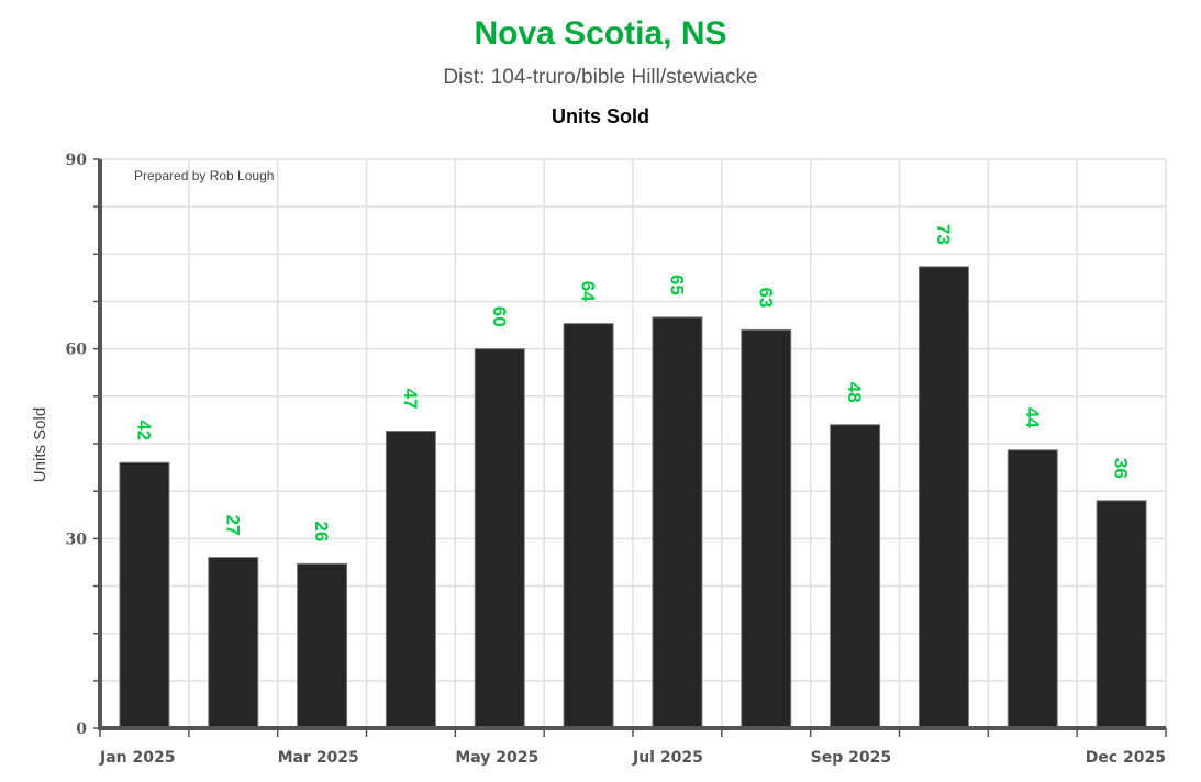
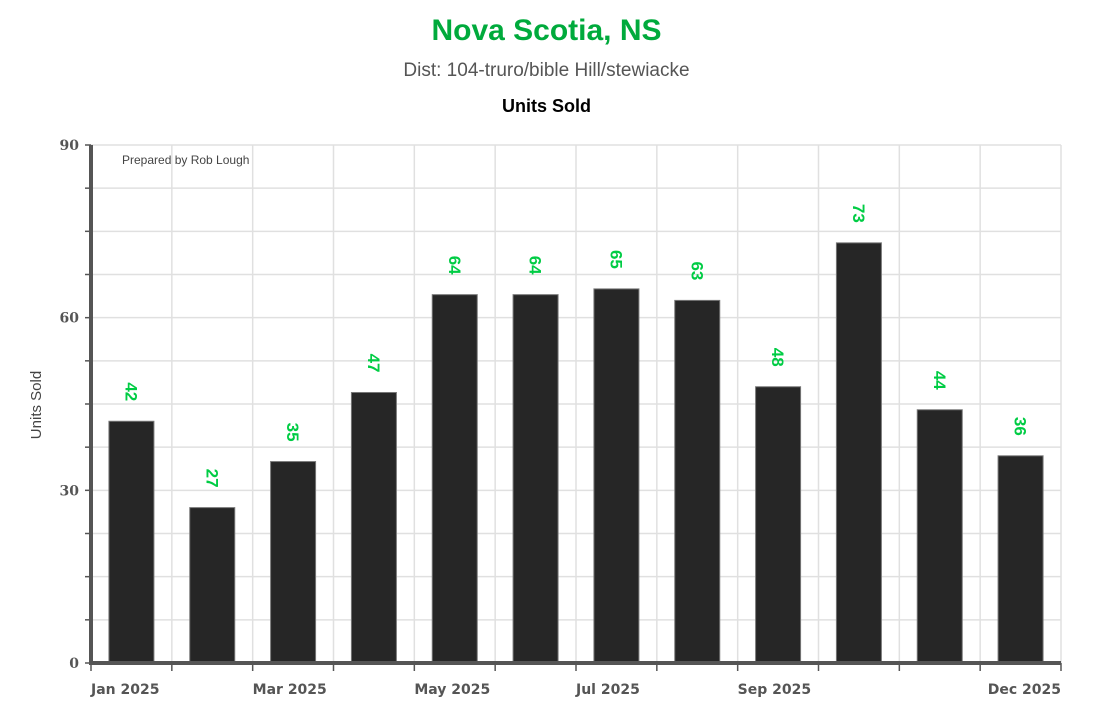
Mar 2025: 26 -> 35
May 2025: 60 -> 64
